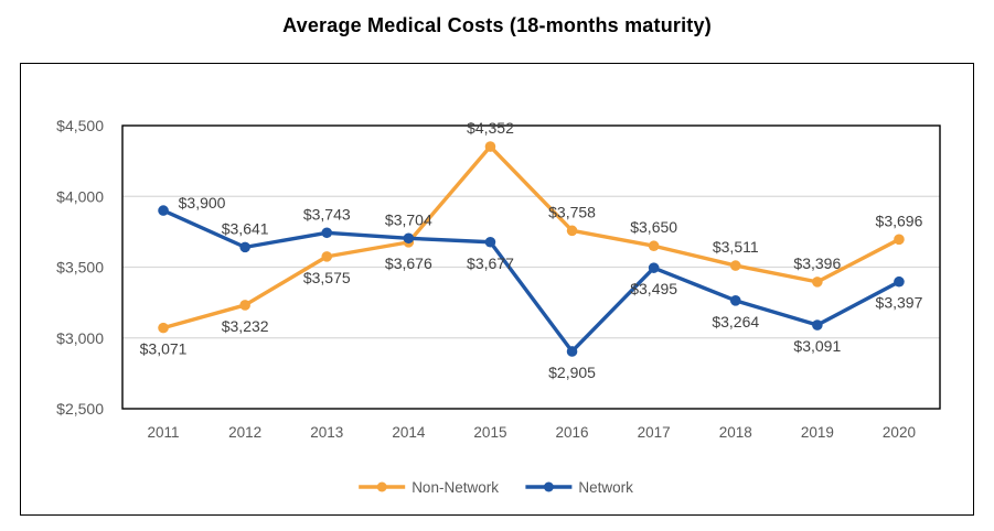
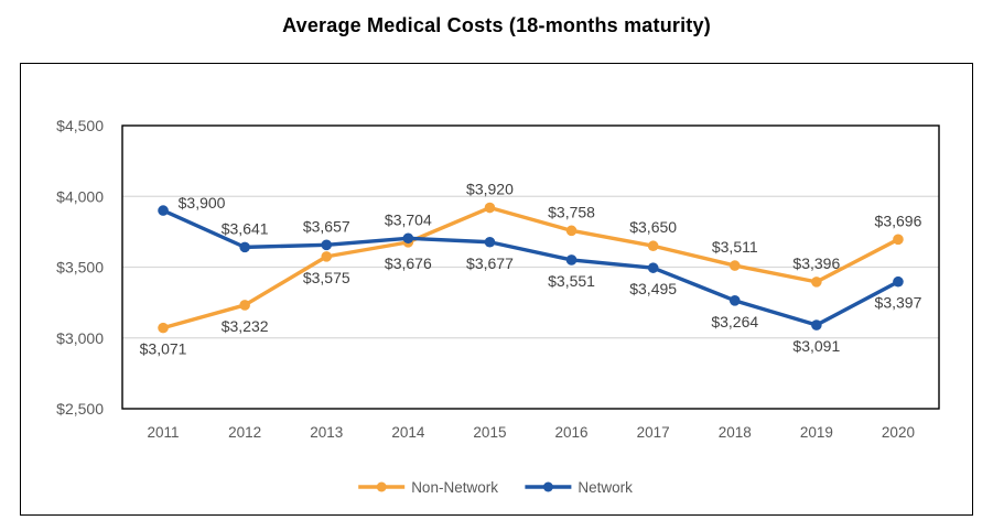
Network/2013: $3,743 -> $3,657
Non-Network/2015: $4,352 -> $3,920
Network/2016: $2,905 -> $3,551
